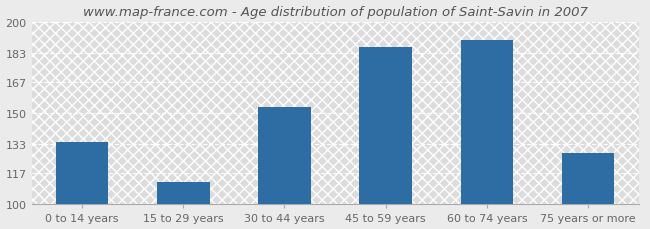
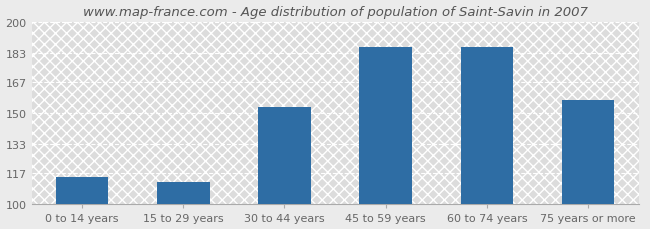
0 to 14 years: 134 -> 115
60 to 74 years: 190 -> 186
75 years or more: 128 -> 157
